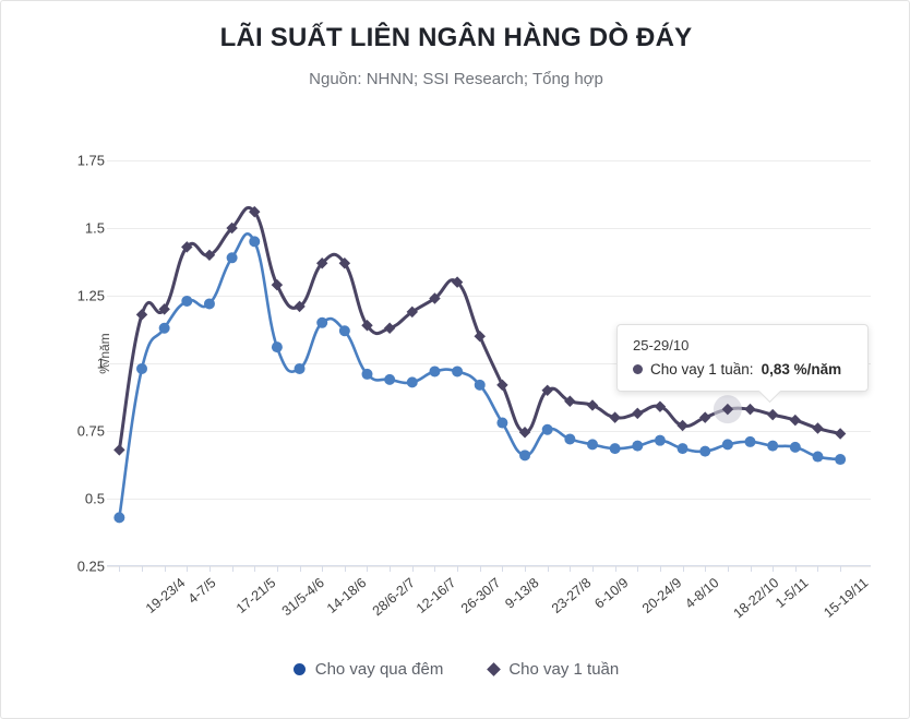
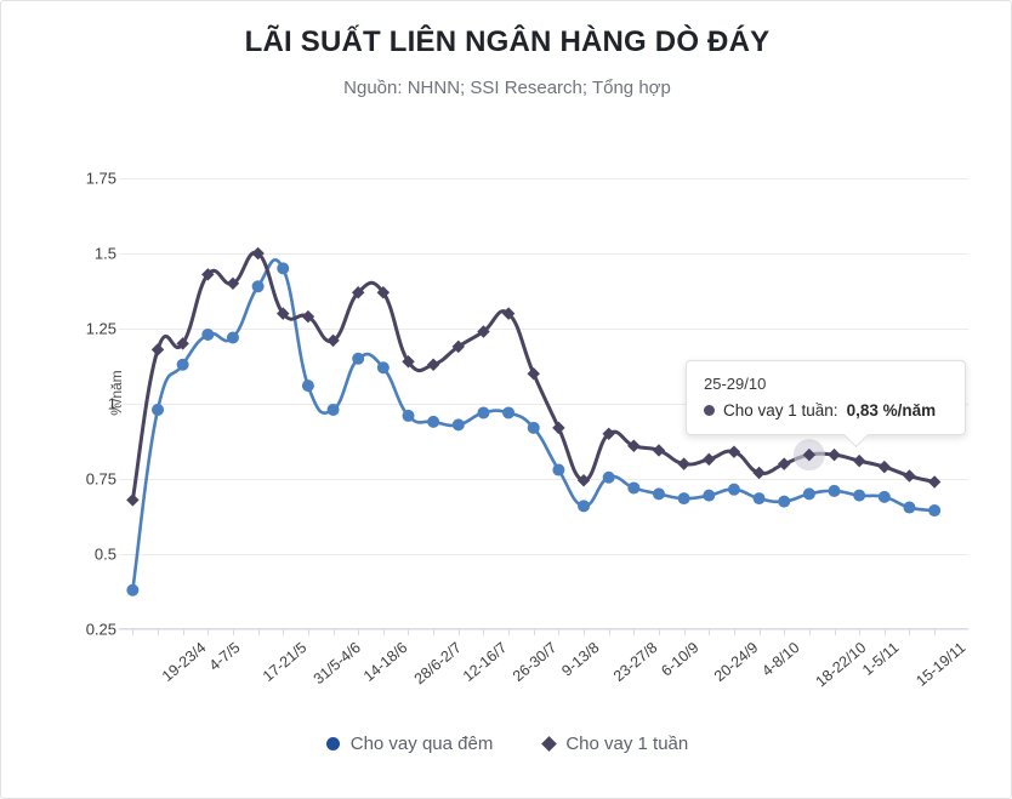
Cho vay qua đêm/19-23/4: 0.43 -> 0.38
Cho vay 1 tuần/31/5-4/6: 1.56 -> 1.30
